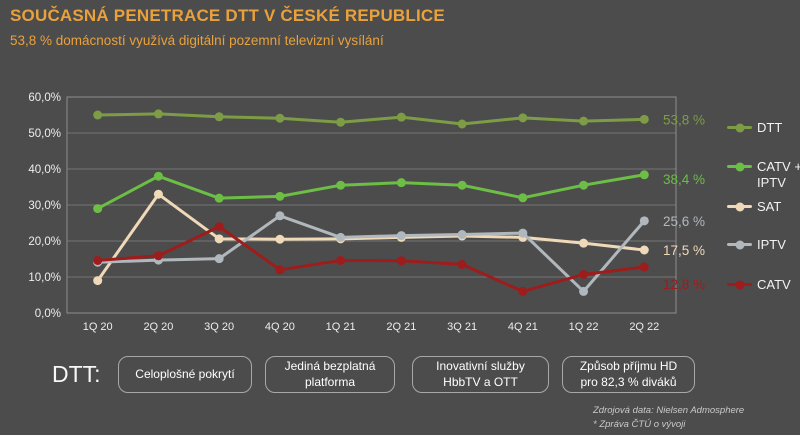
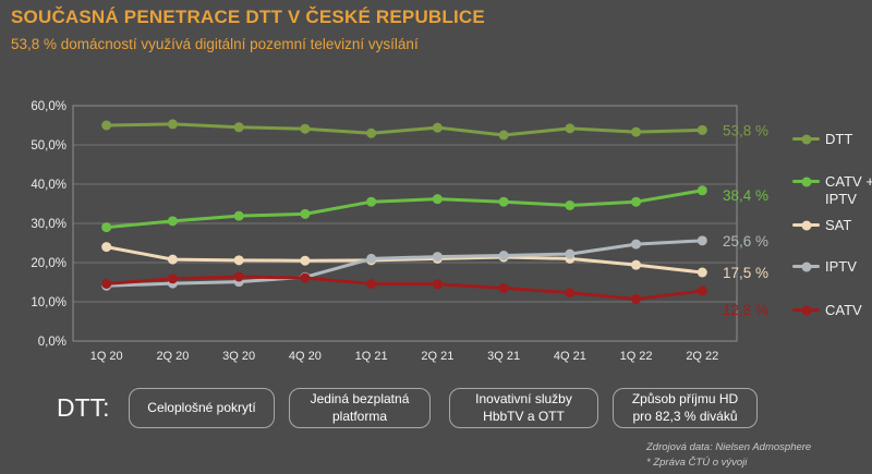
SAT/1Q 20: 9% -> 24%
CATV + IPTV/2Q 20: 38% -> 31%
SAT/2Q 20: 33% -> 21%
CATV/3Q 20: 24% -> 16%
IPTV/4Q 20: 27% -> 16%
CATV/4Q 20: 12% -> 16%
CATV + IPTV/4Q 21: 32% -> 35%
CATV/4Q 21: 6% -> 12%
IPTV/1Q 22: 6% -> 25%
